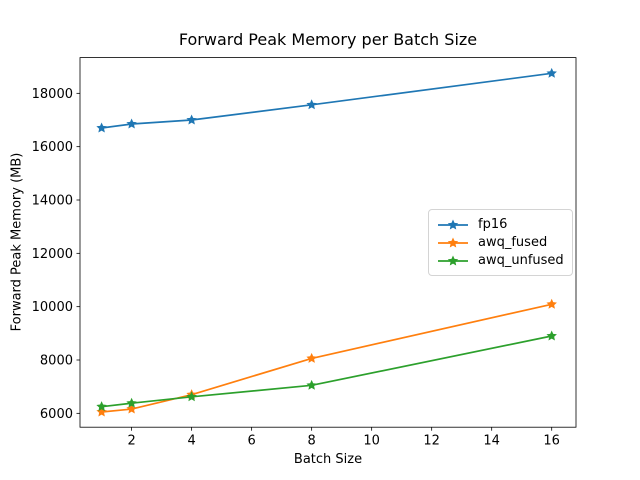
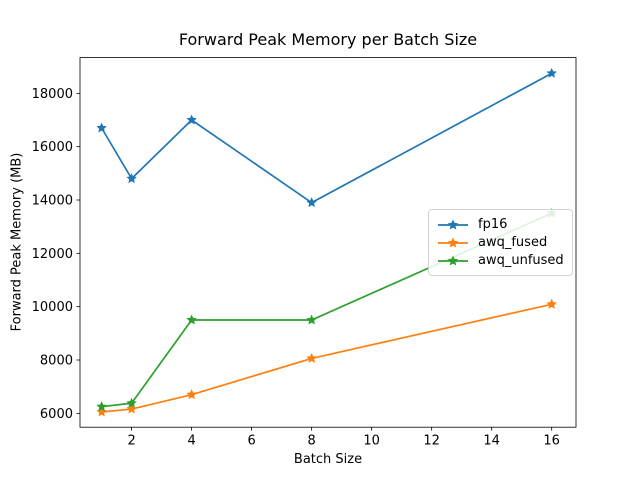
fp16/2: 16800 -> 14800
awq_unfused/4: 6600 -> 9500
fp16/8: 17600 -> 13900
awq_unfused/8: 7000 -> 9500
awq_unfused/16: 8900 -> 13500
